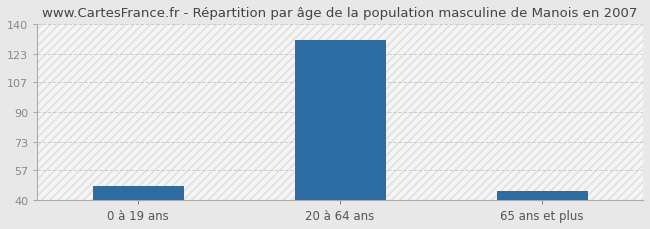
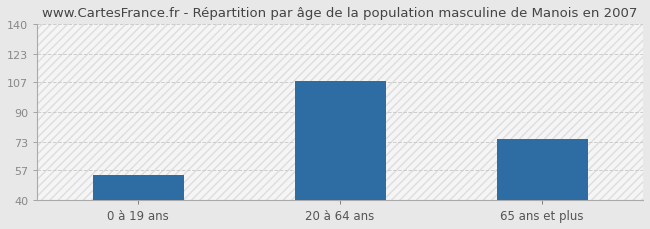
0 à 19 ans: 48 -> 54
20 à 64 ans: 131 -> 108
65 ans et plus: 45 -> 75
